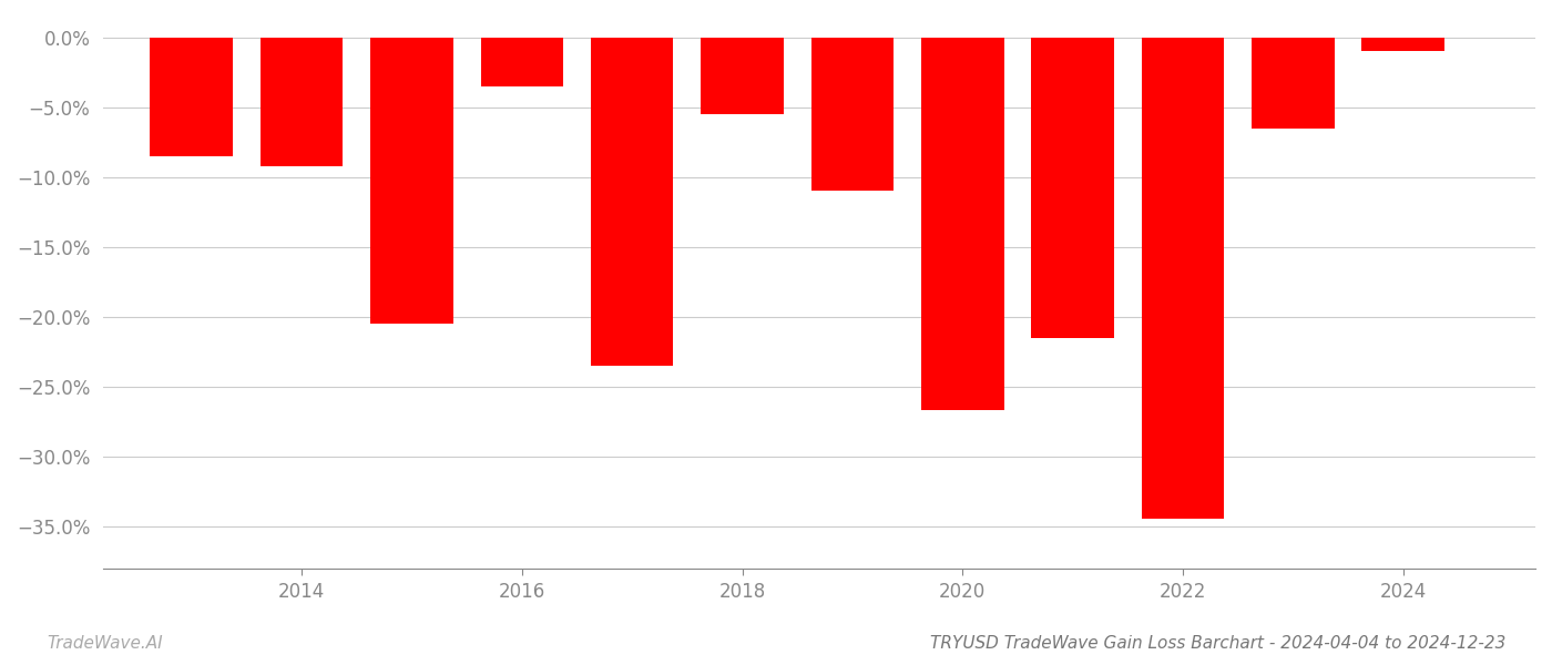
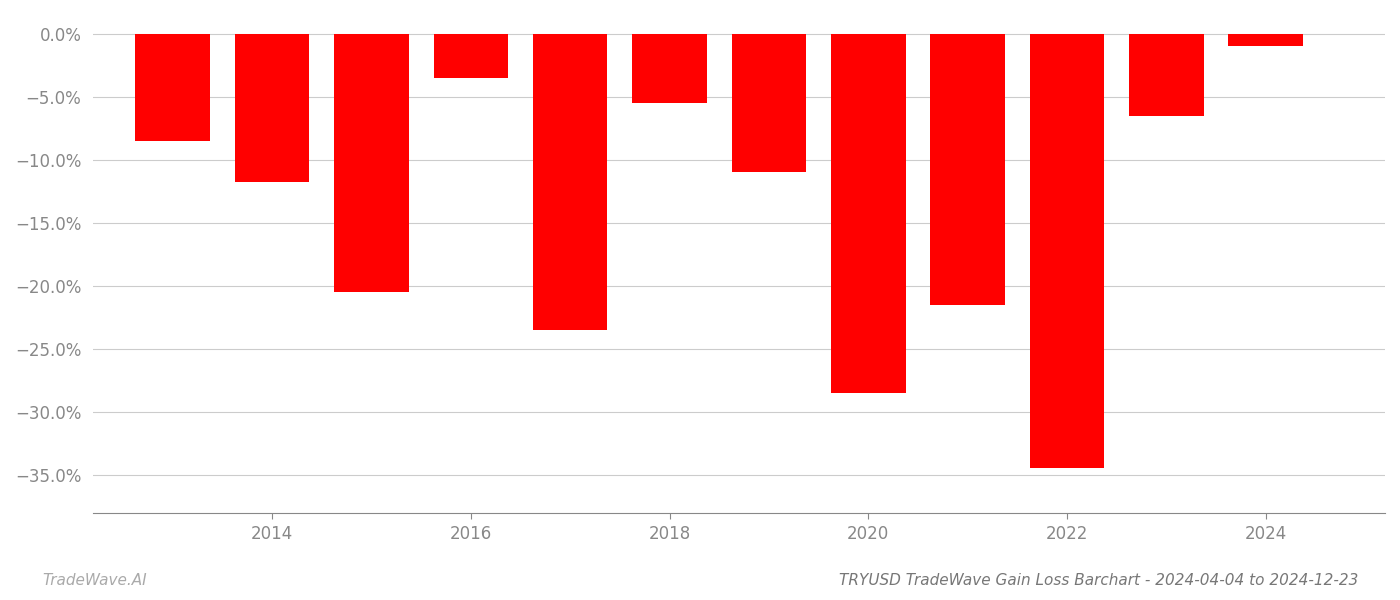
2014: -9.2% -> -11.8%
2020: -26.7% -> -28.5%
